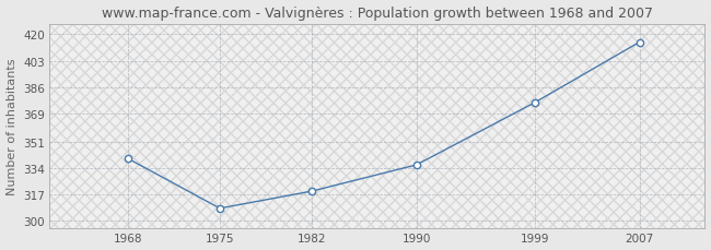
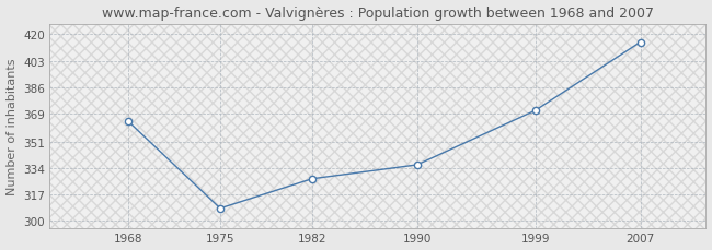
1968: 340 -> 364
1982: 319 -> 327
1999: 376 -> 371
